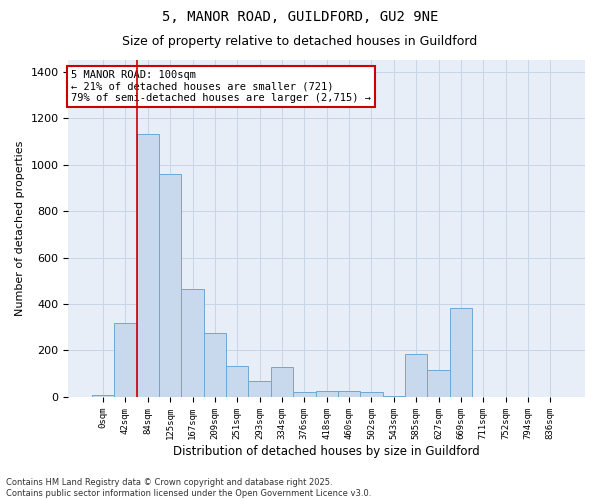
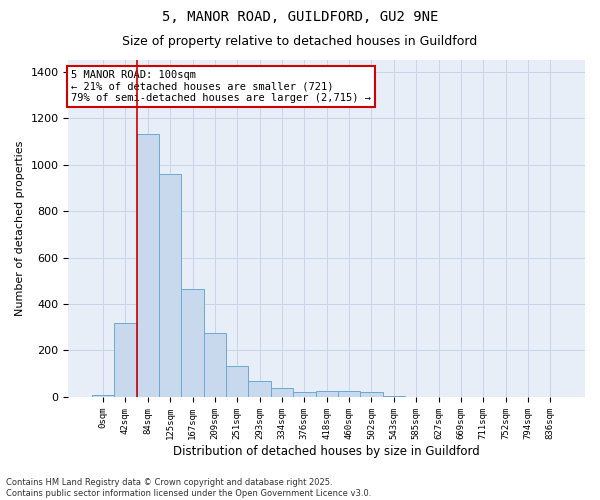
334sqm: 130 -> 40
585sqm: 185 -> 2
627sqm: 115 -> 1
669sqm: 385 -> 1
